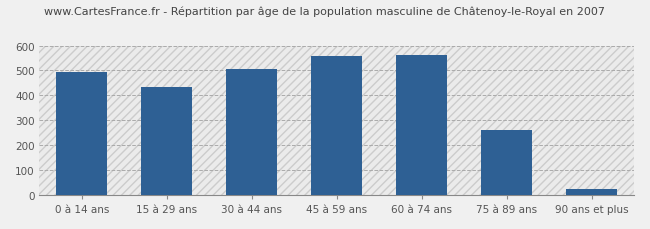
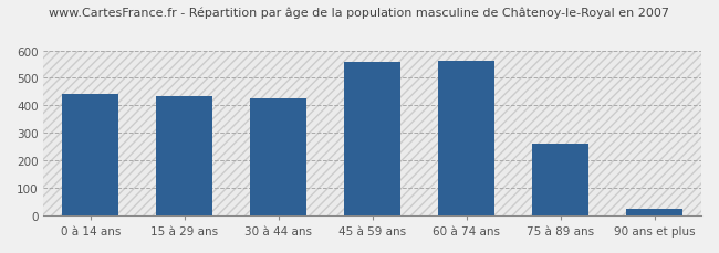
0 à 14 ans: 492 -> 440
30 à 44 ans: 504 -> 425
